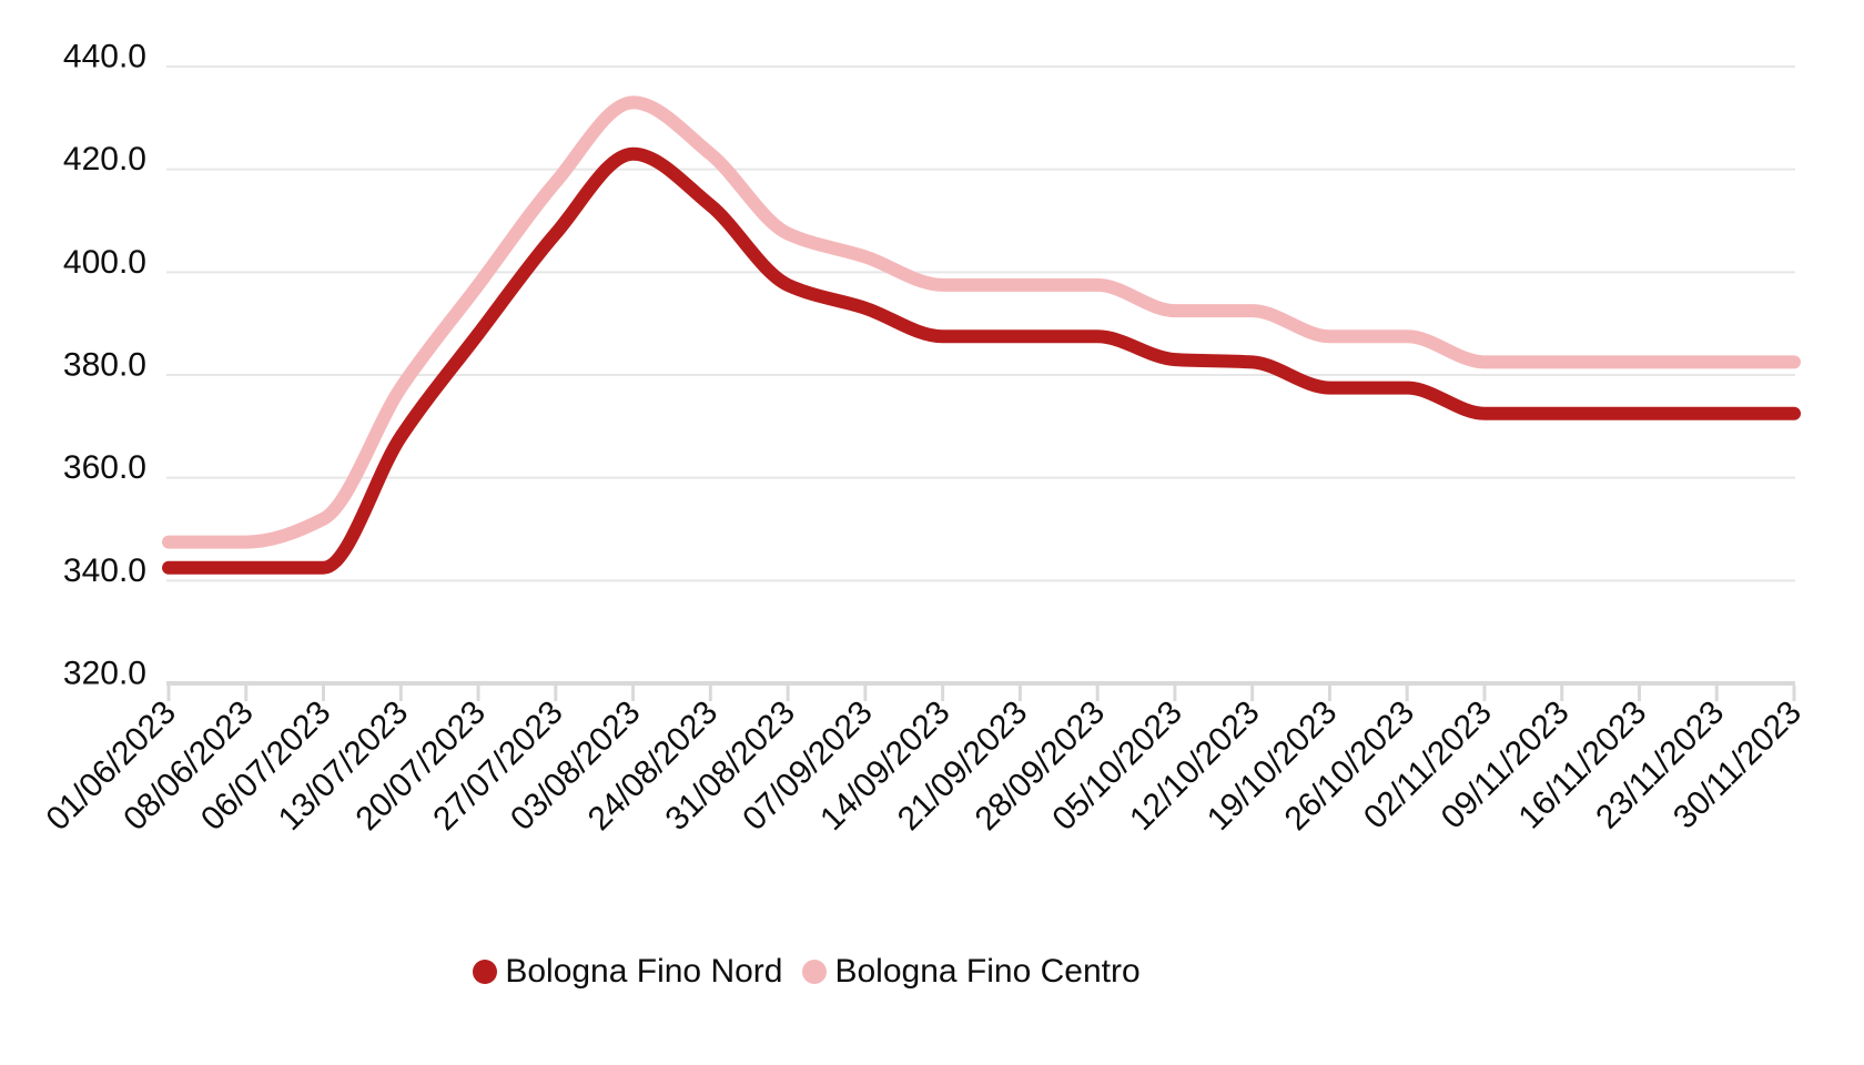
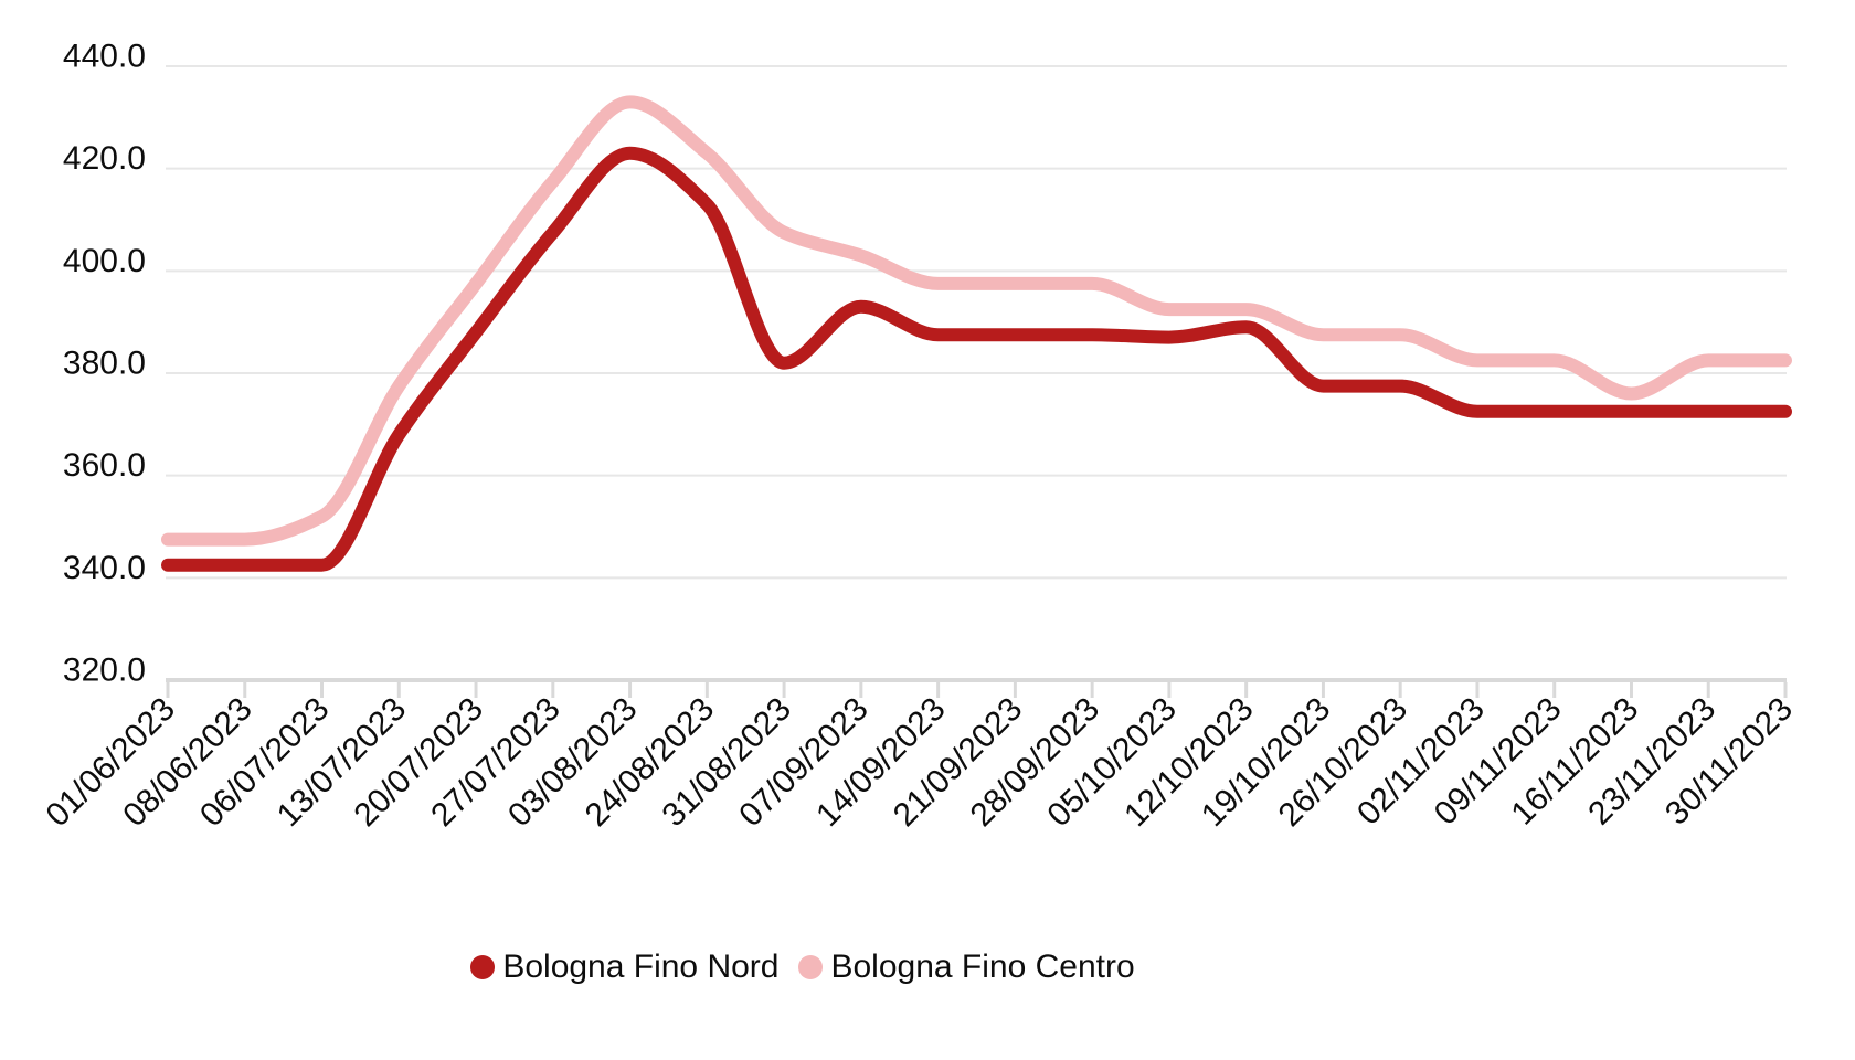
Bologna Fino Nord/31/08/2023: 398 -> 382
Bologna Fino Nord/05/10/2023: 383 -> 387
Bologna Fino Nord/12/10/2023: 382 -> 389
Bologna Fino Centro/16/11/2023: 382 -> 376
